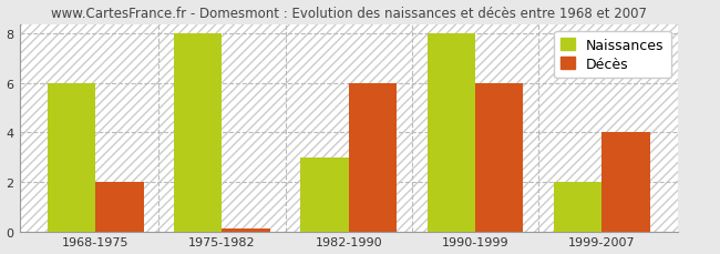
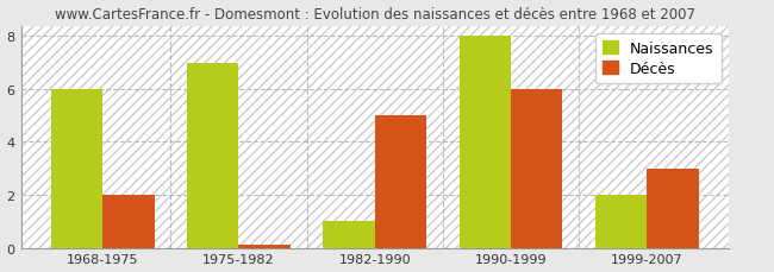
Naissances/1975-1982: 8 -> 7
Naissances/1982-1990: 3 -> 1
Décès/1982-1990: 6.0 -> 5.0
Décès/1999-2007: 4.0 -> 3.0
